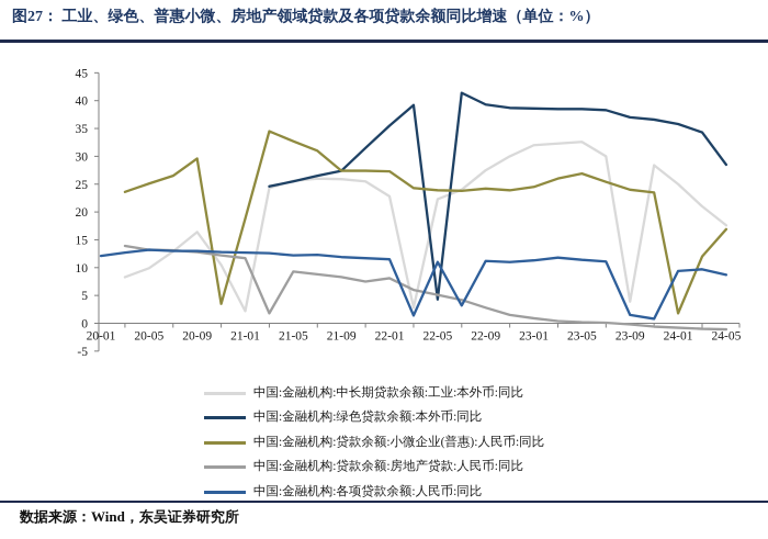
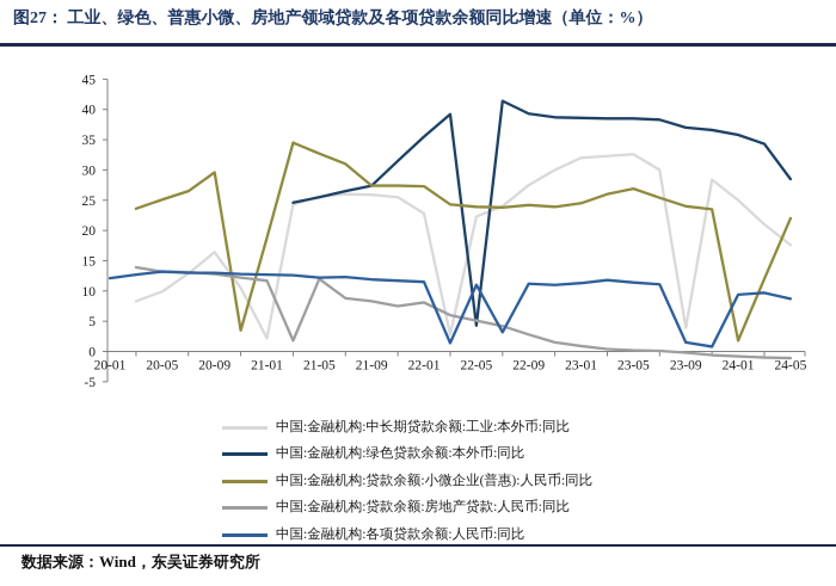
中国:金融机构:贷款余额:房地产贷款:人民币:同比/21-05: 9 -> 12
中国:金融机构:贷款余额:小微企业(普惠):人民币:同比/24-05: 17 -> 22
